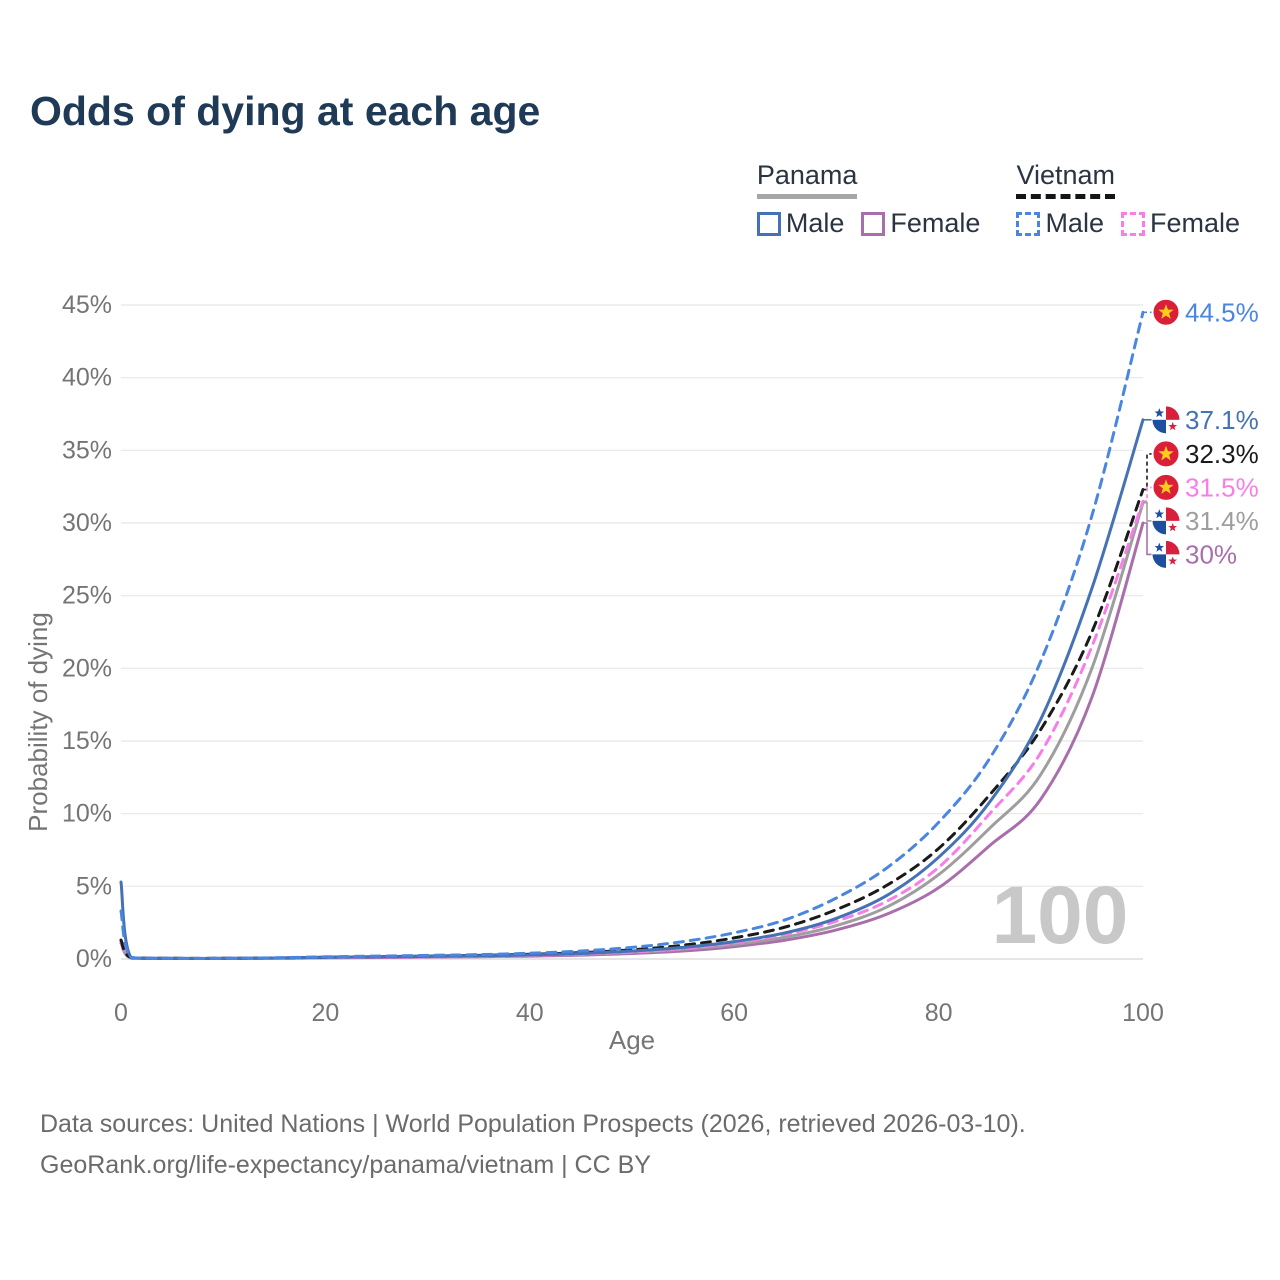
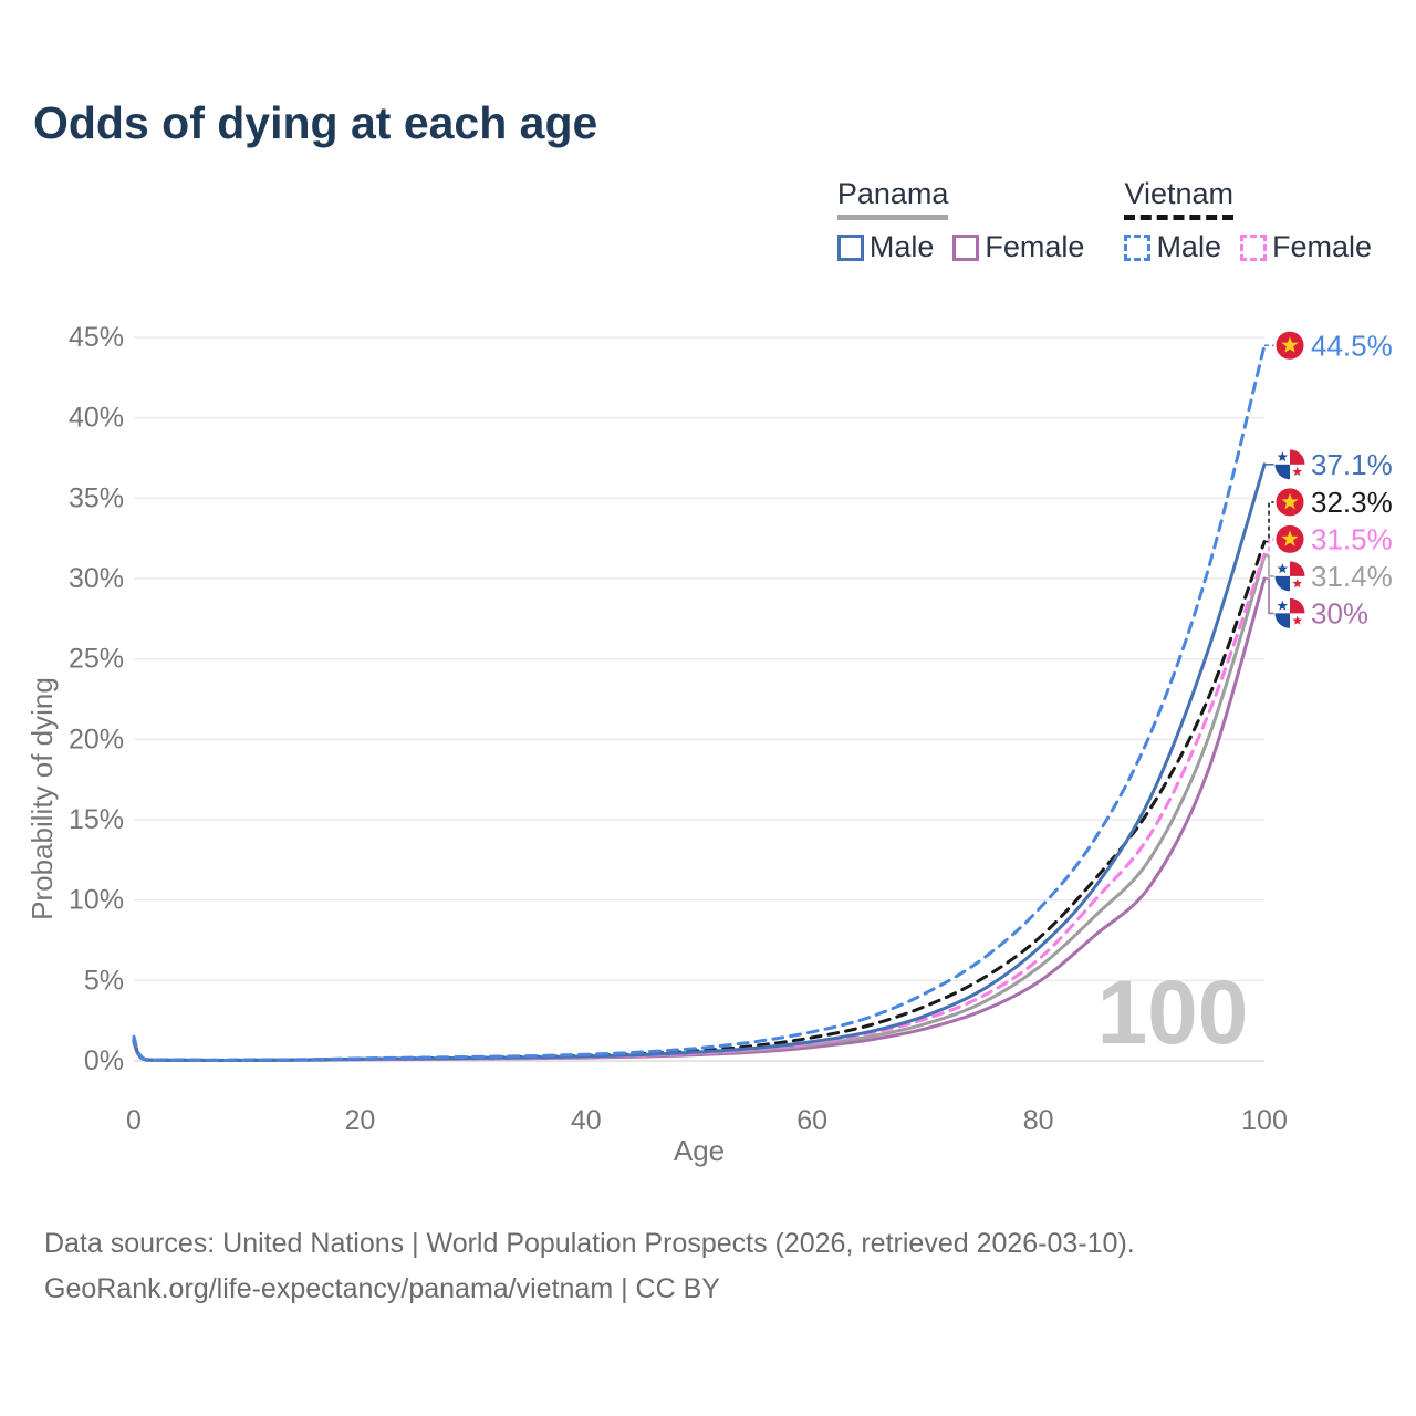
Panama Male/0: 5.3% -> 1.3%
Vietnam Male/0: 3.3% -> 1.5%
